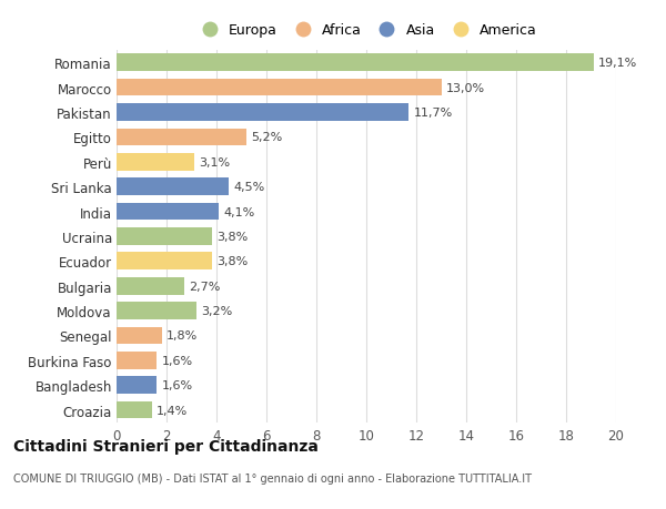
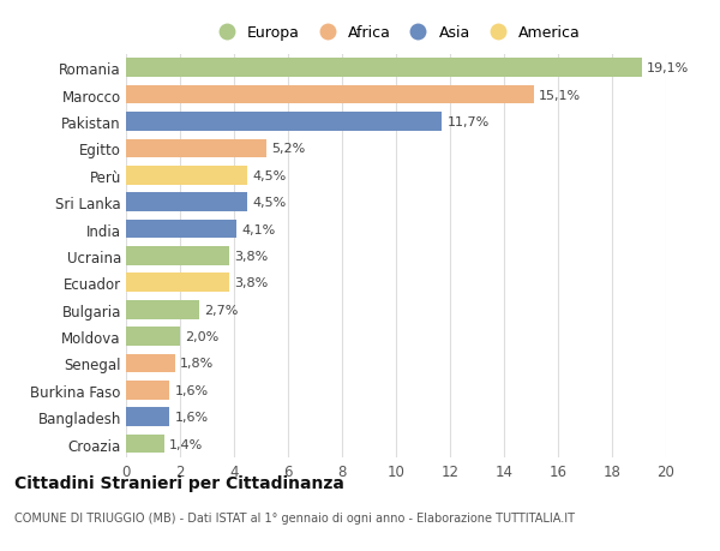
Marocco: 13,0% -> 15,1%
Perù: 3,1% -> 4,5%
Moldova: 3,2% -> 2,0%
